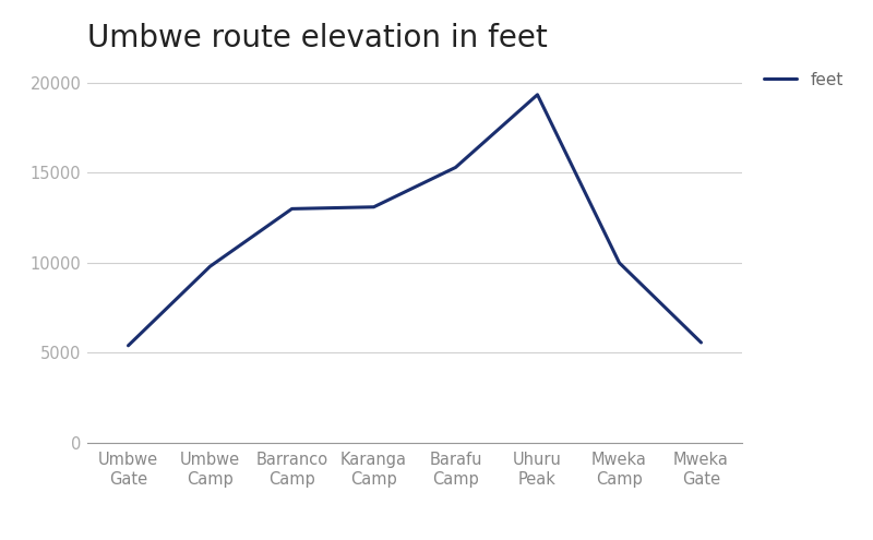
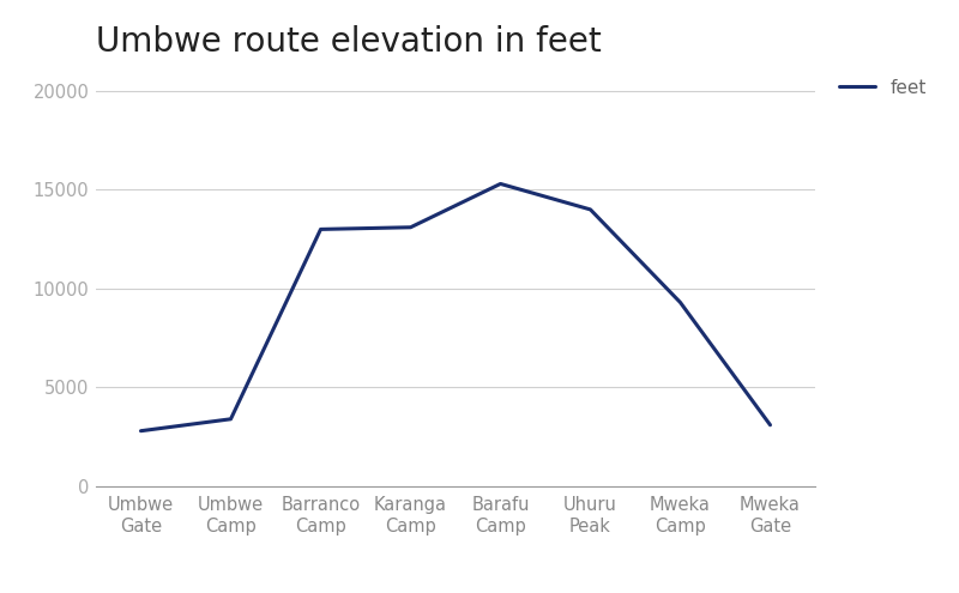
Umbwe Gate: 5400 -> 2800
Umbwe Camp: 9800 -> 3400
Uhuru Peak: 19300 -> 14000
Mweka Camp: 10000 -> 9300
Mweka Gate: 5600 -> 3100
